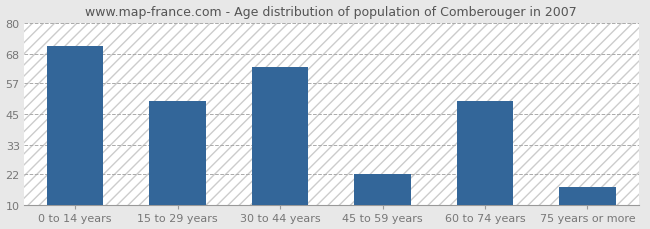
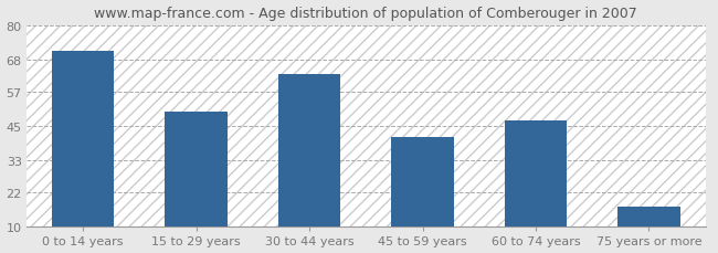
45 to 59 years: 22 -> 41
60 to 74 years: 50 -> 47
